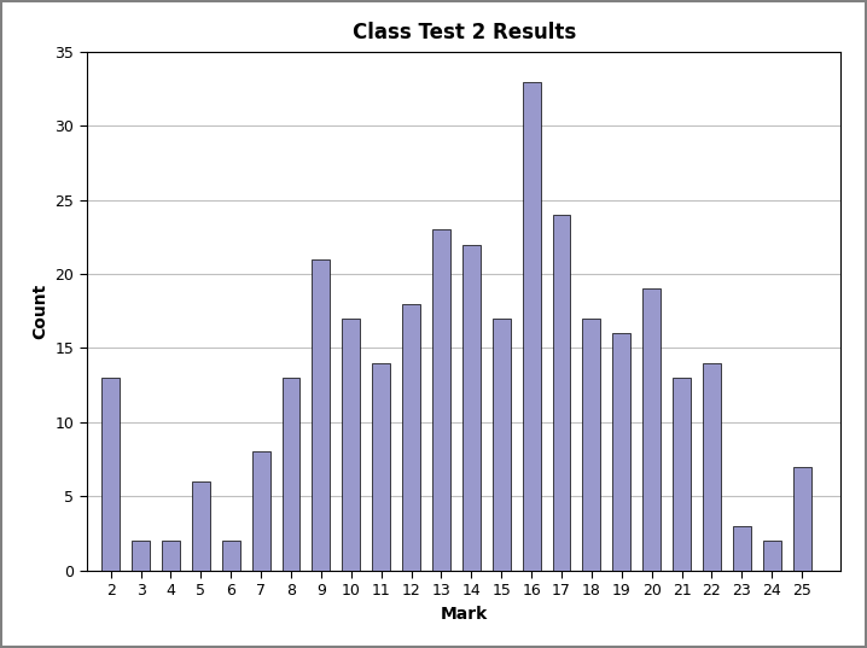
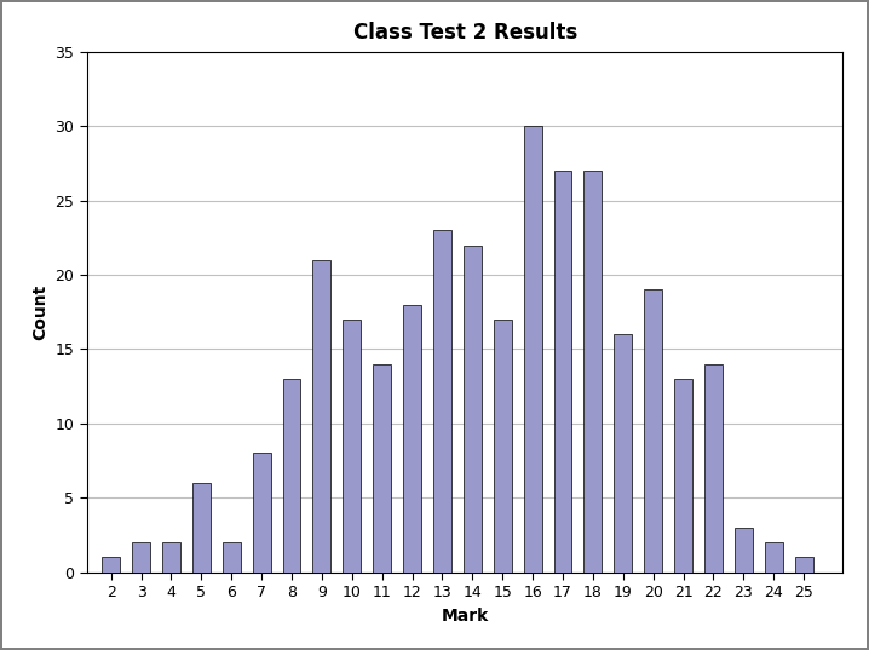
2: 13 -> 1
16: 33 -> 30
17: 24 -> 27
18: 17 -> 27
25: 7 -> 1
